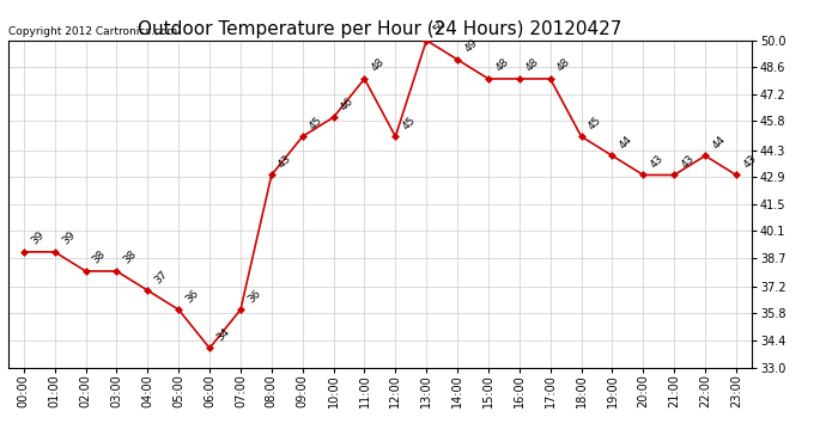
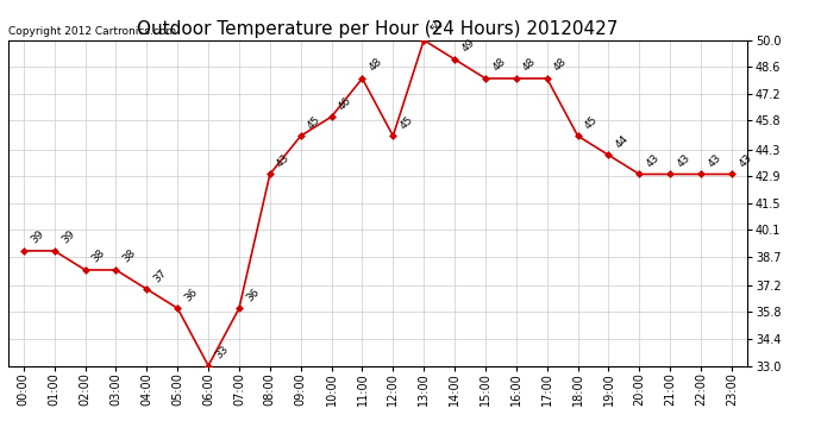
06:00: 34 -> 33
22:00: 44 -> 43
